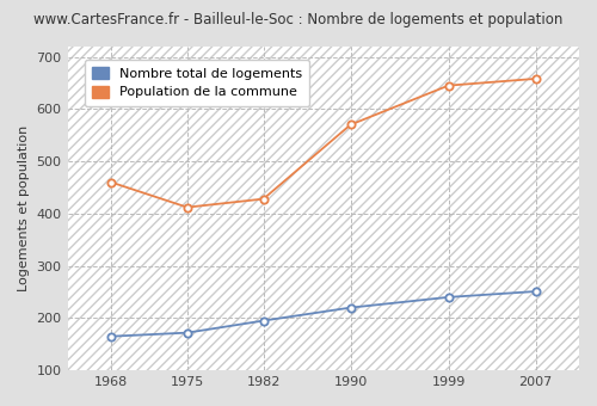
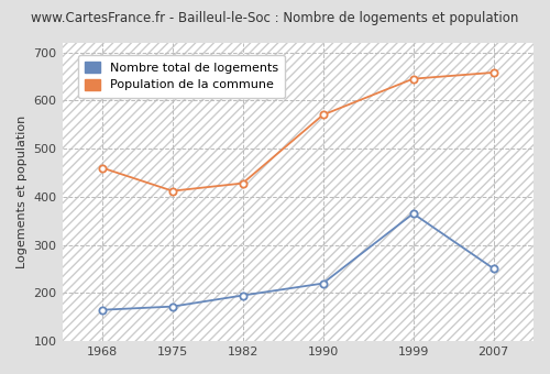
Nombre total de logements/1999: 240 -> 365
